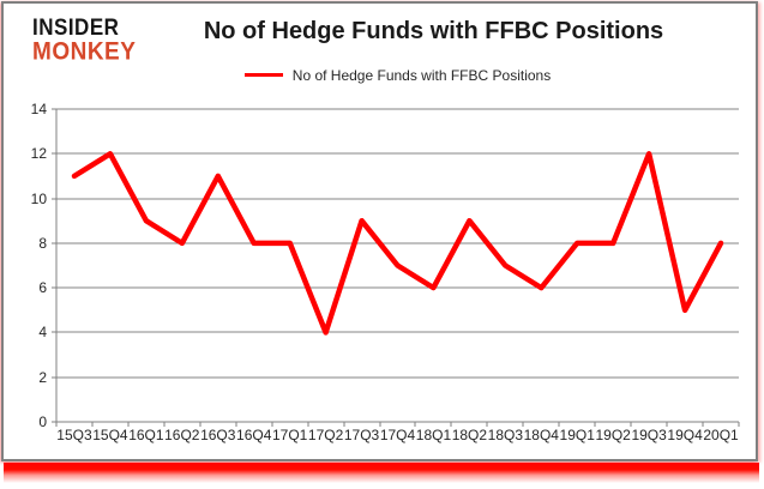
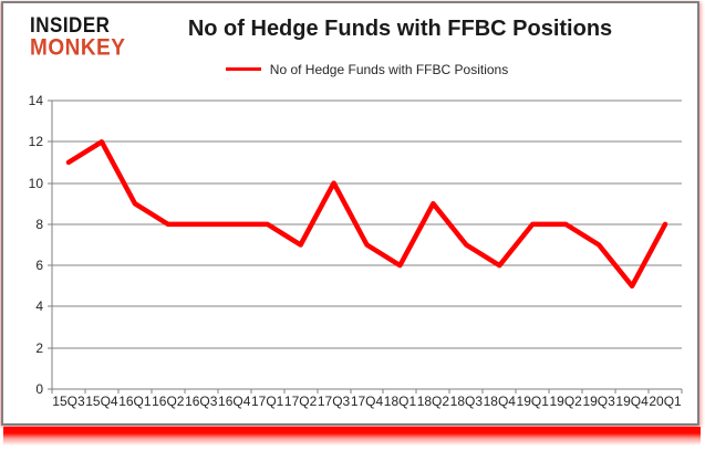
16Q3: 11 -> 8
17Q2: 4 -> 7
17Q3: 9 -> 10
19Q3: 12 -> 7
